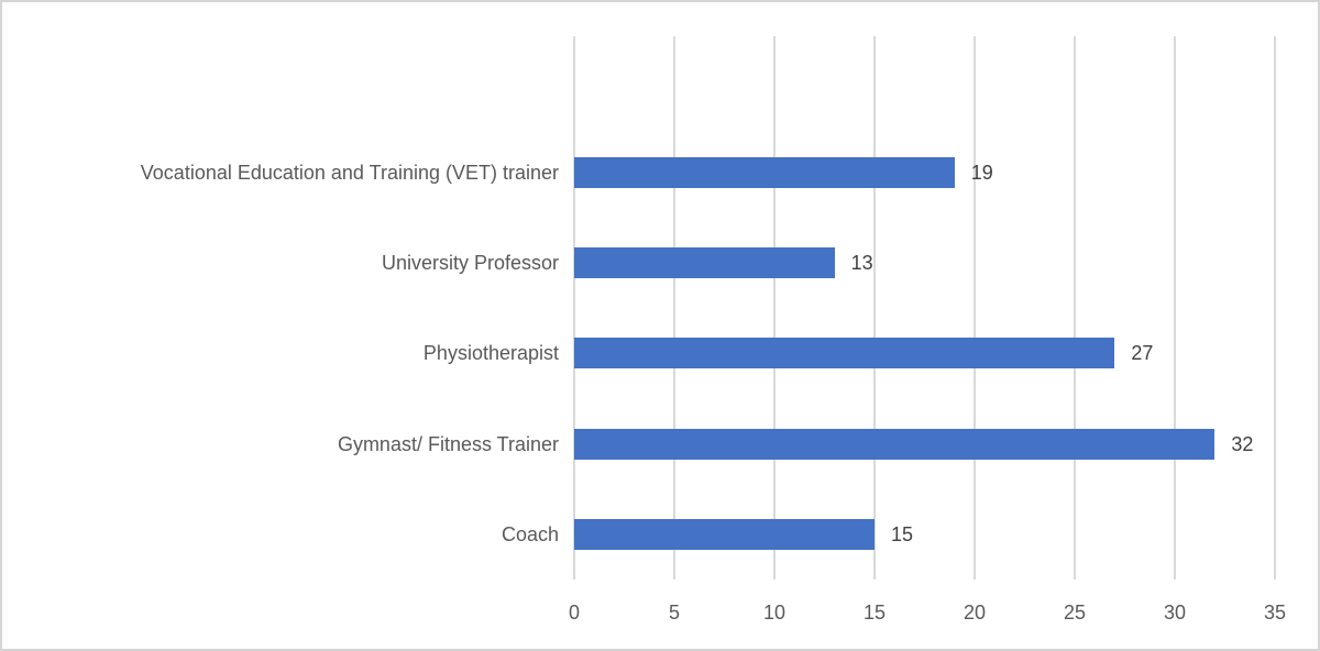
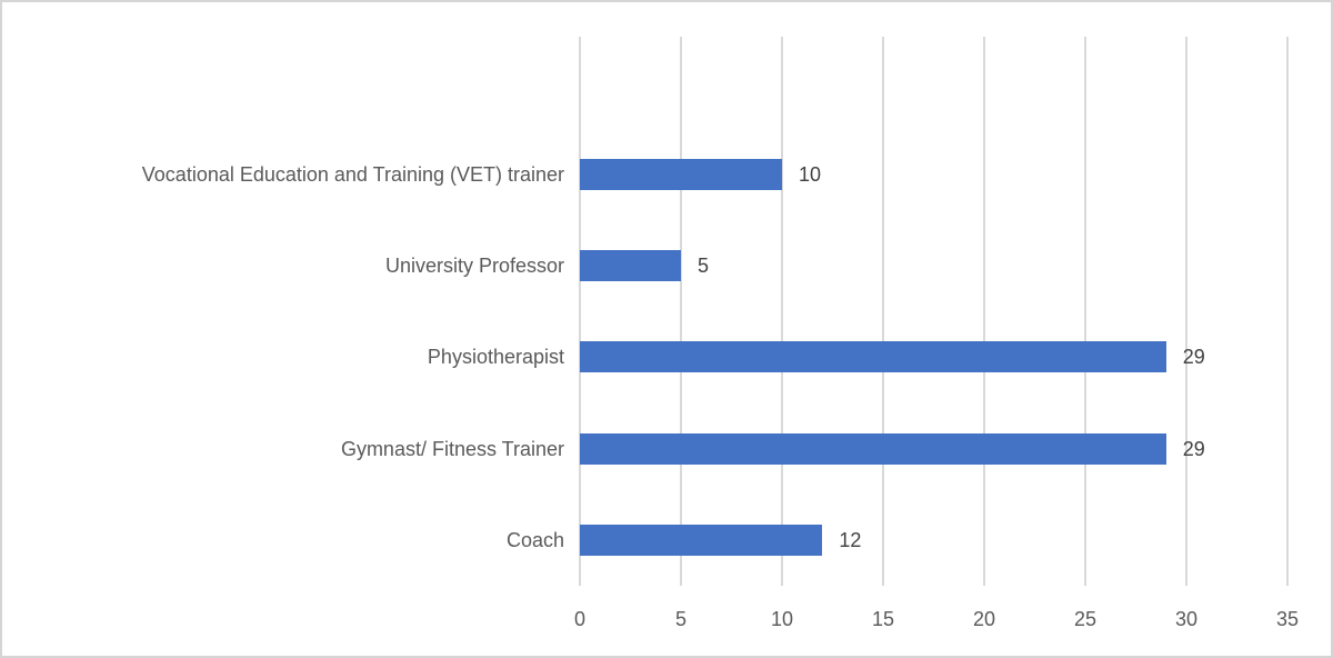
Vocational Education and Training (VET) trainer: 19 -> 10
University Professor: 13 -> 5
Physiotherapist: 27 -> 29
Gymnast/ Fitness Trainer: 32 -> 29
Coach: 15 -> 12
